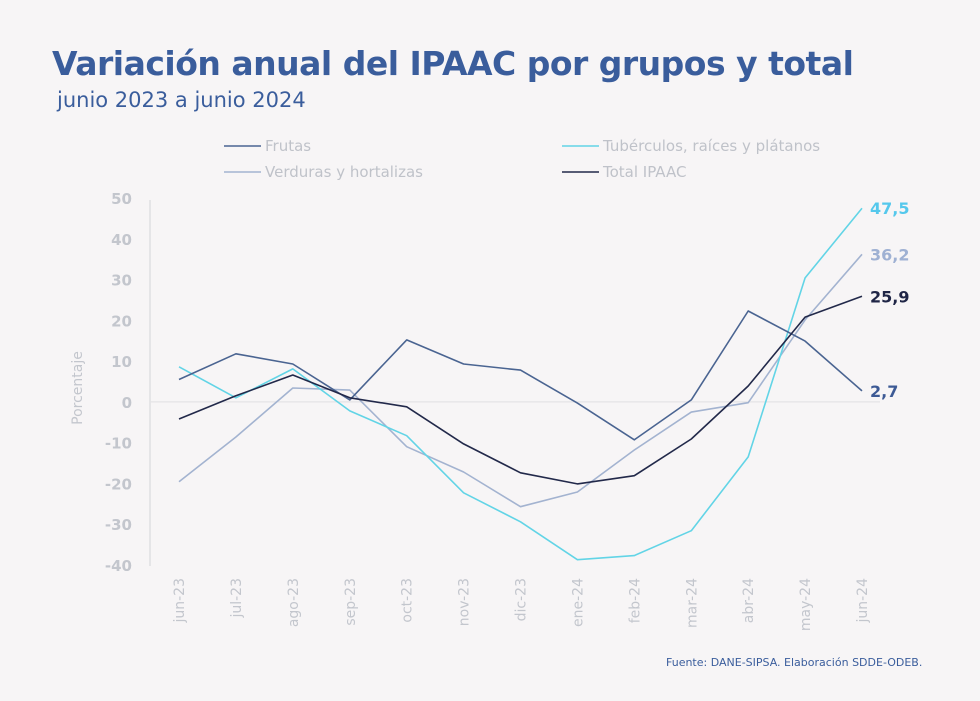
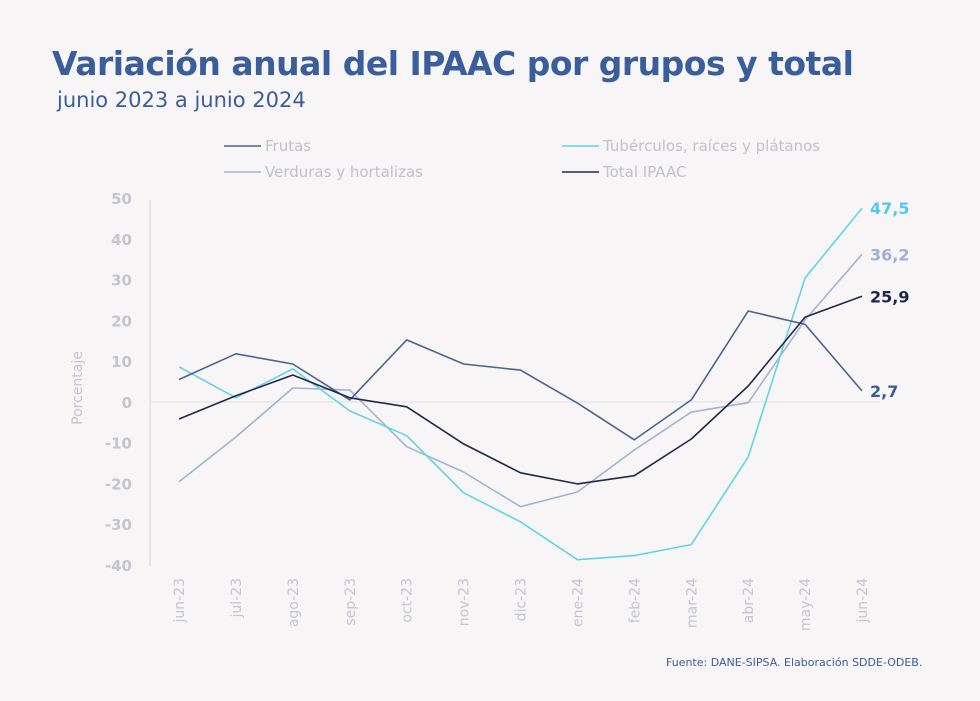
Tubérculos, raíces y plátanos/mar-24: -32 -> -35
Frutas/may-24: 15 -> 19
